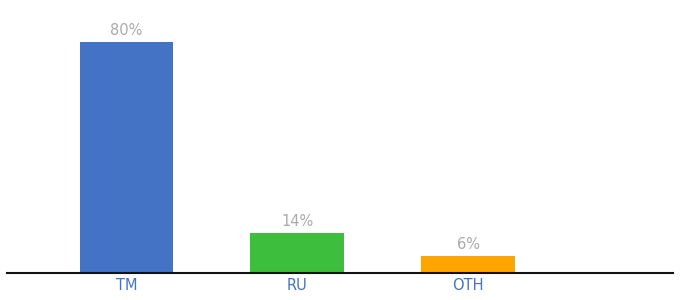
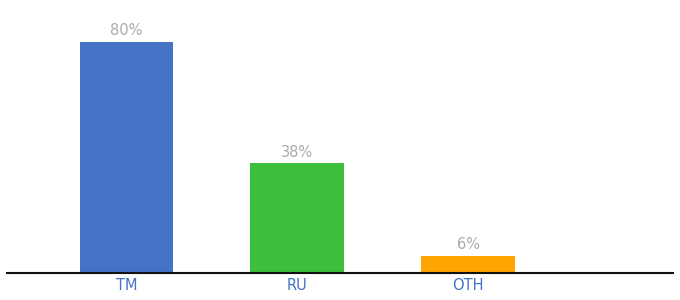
RU: 14% -> 38%
